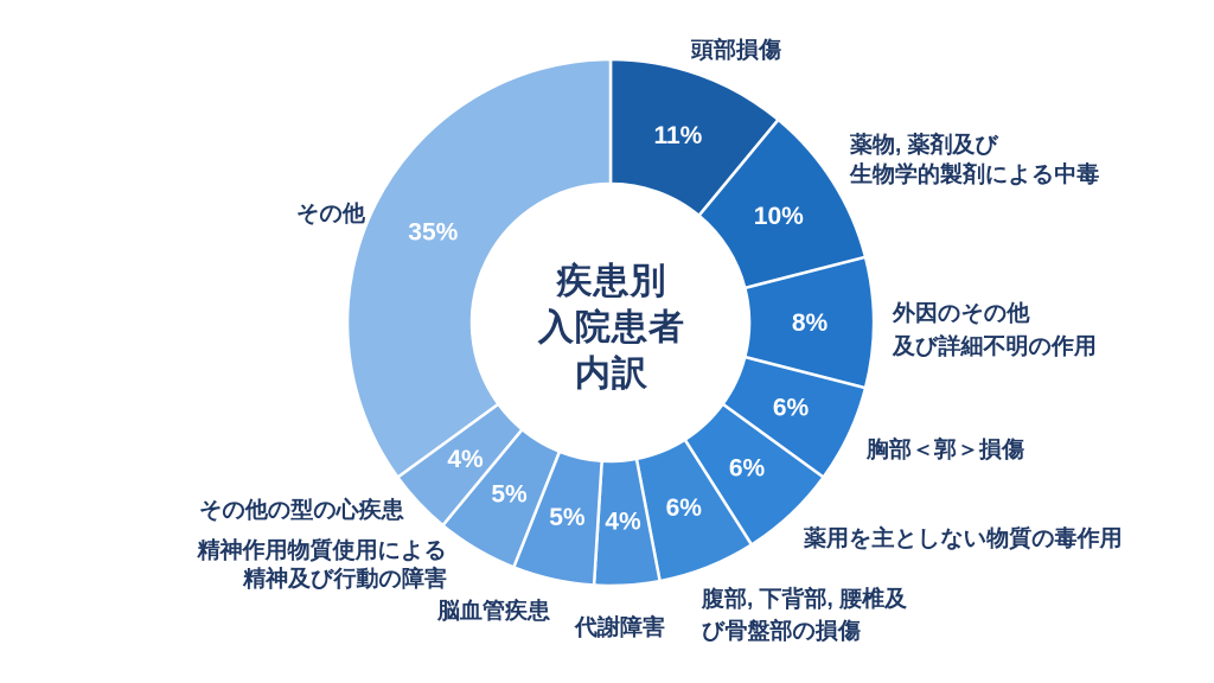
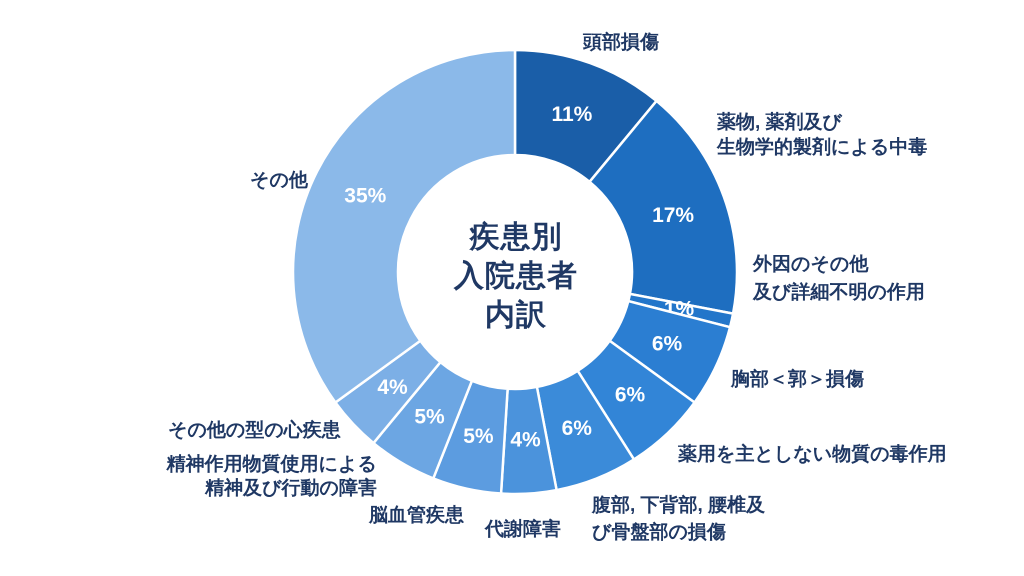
薬物, 薬剤及び 生物学的製剤による中毒: 10% -> 17%
外因のその他 及び詳細不明の作用: 8% -> 1%
